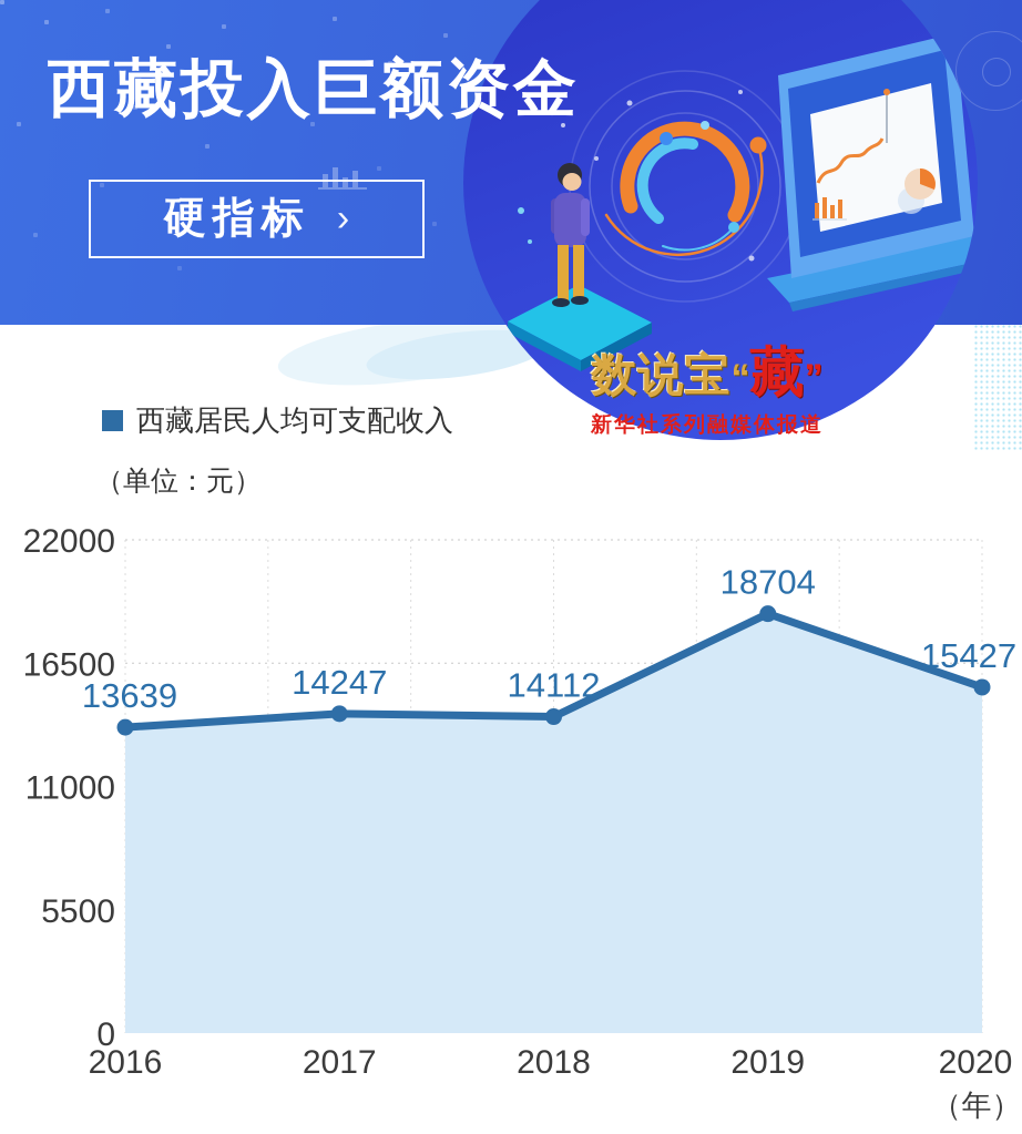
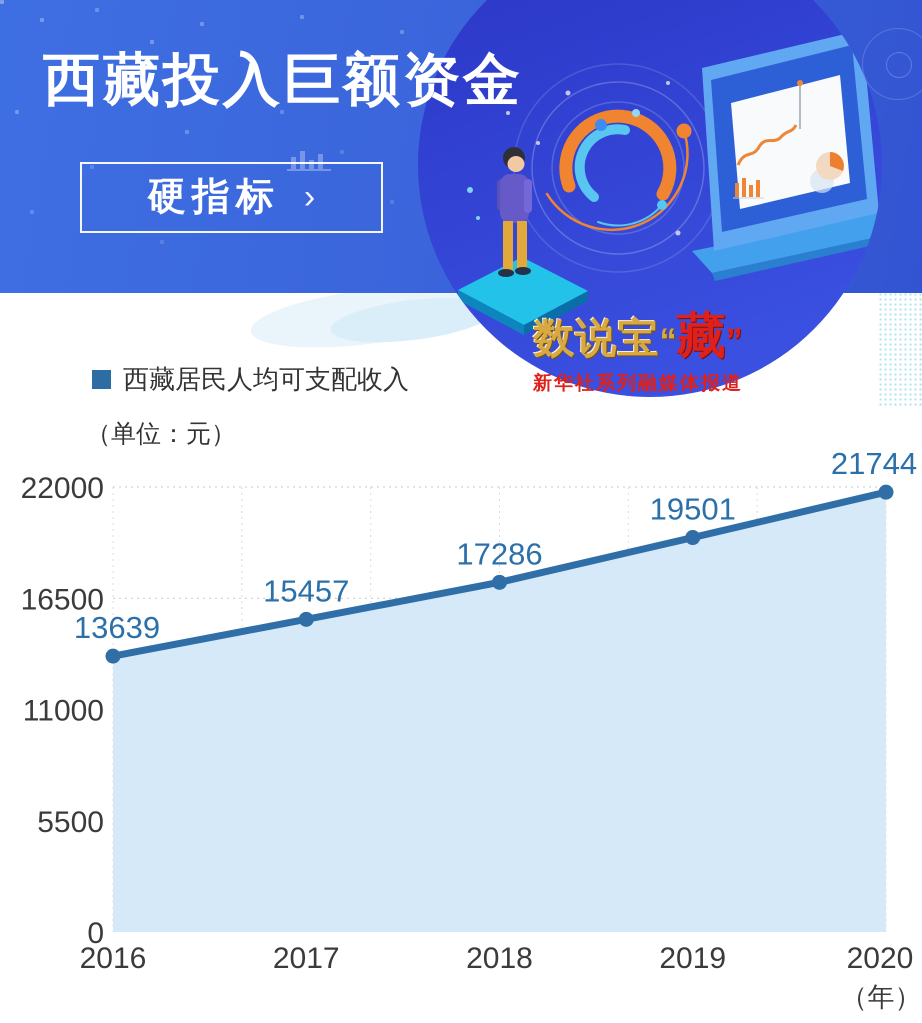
2017: 14247 -> 15457
2018: 14112 -> 17286
2019: 18704 -> 19501
2020: 15427 -> 21744
